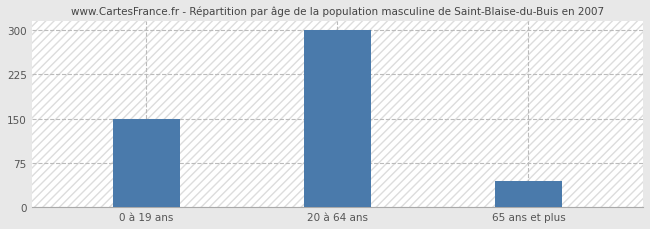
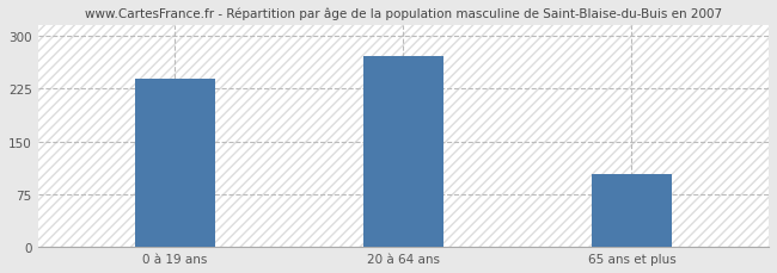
0 à 19 ans: 150 -> 240
20 à 64 ans: 300 -> 272
65 ans et plus: 45 -> 104
